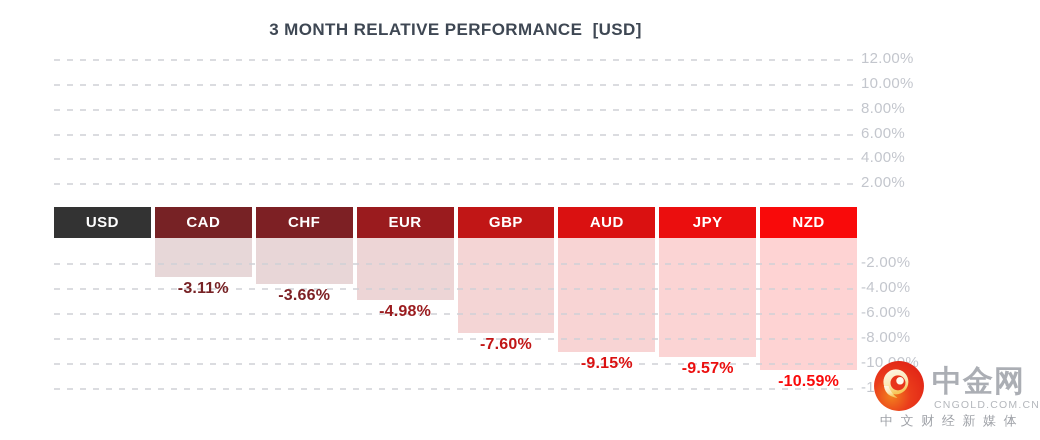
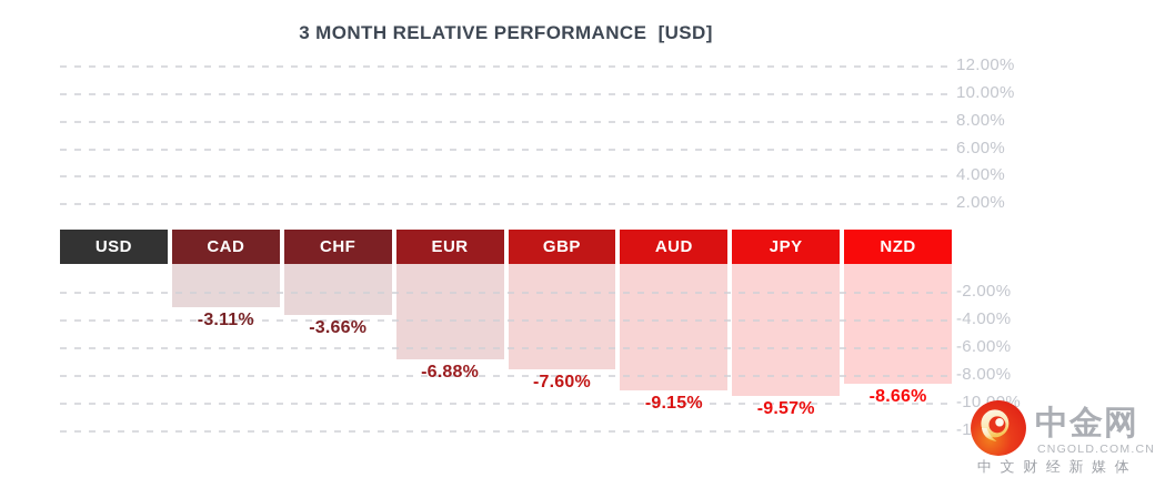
EUR: -4.98% -> -6.88%
NZD: -10.59% -> -8.66%
